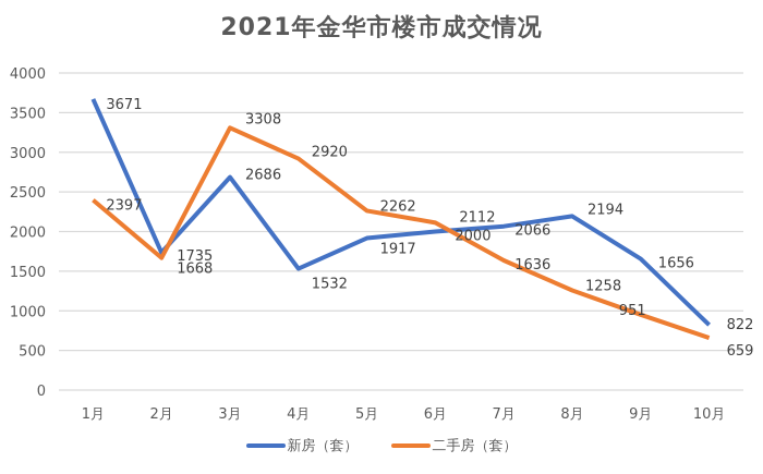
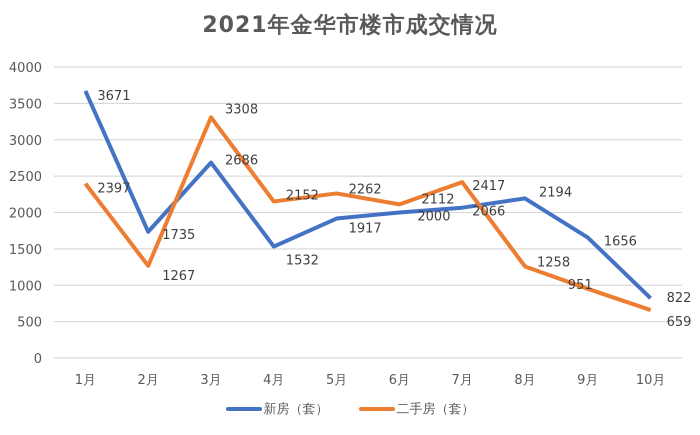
二手房（套）/2月: 1668 -> 1267
二手房（套）/4月: 2920 -> 2152
二手房（套）/7月: 1636 -> 2417
